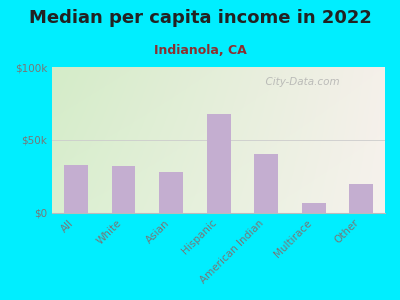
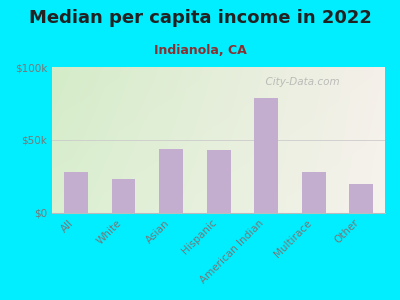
All: $33k -> $28k
White: $32k -> $23k
Asian: $28k -> $44k
Hispanic: $68k -> $43k
American Indian: $40k -> $79k
Multirace: $7k -> $28k
